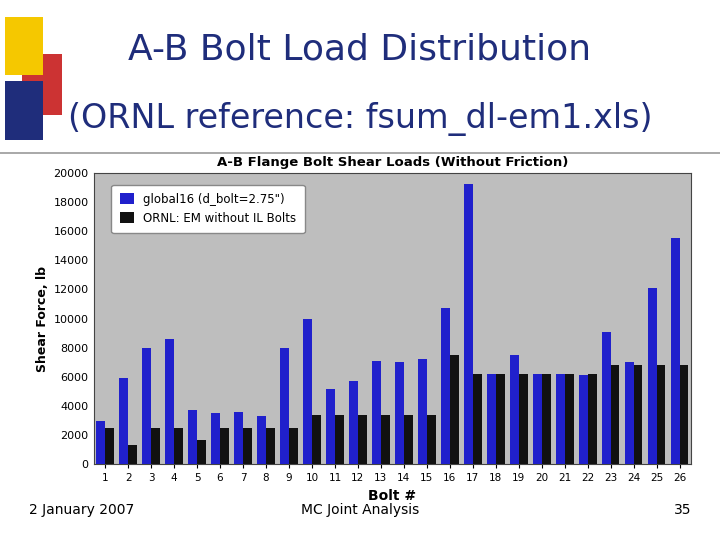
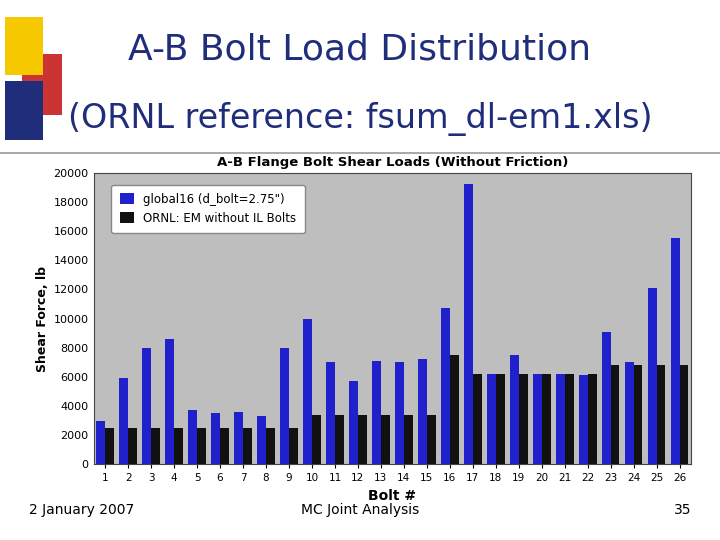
ORNL: EM without IL Bolts/2: 1300 -> 2500
ORNL: EM without IL Bolts/5: 1700 -> 2500
global16 (d_bolt=2.75")/11: 5200 -> 7000
